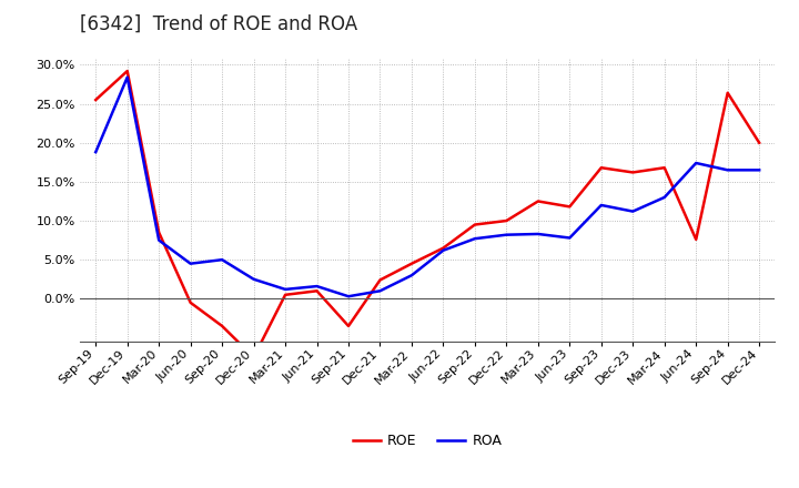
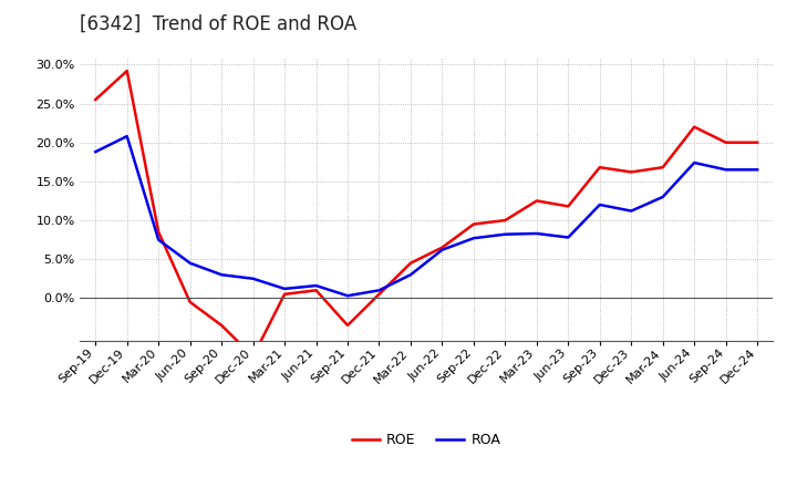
ROA/Dec-19: 28.4% -> 20.8%
ROA/Sep-20: 5.0% -> 3.0%
ROE/Dec-21: 2.4% -> 0.5%
ROE/Jun-24: 7.6% -> 22.0%
ROE/Sep-24: 26.4% -> 20.0%
